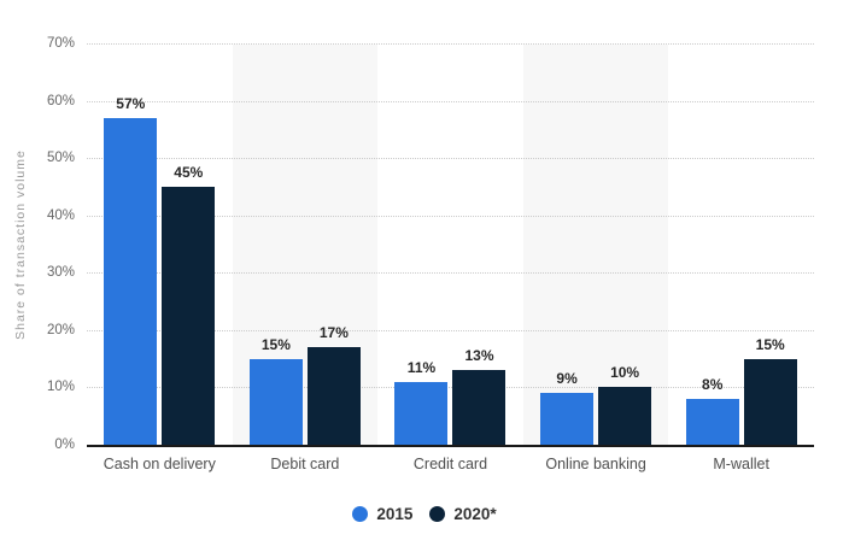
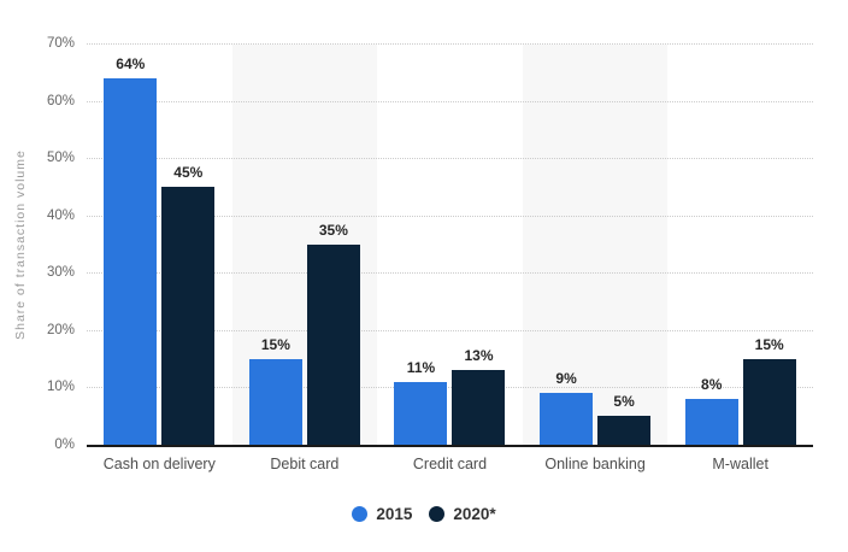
2015/Cash on delivery: 57% -> 64%
2020*/Debit card: 17% -> 35%
2020*/Online banking: 10% -> 5%
